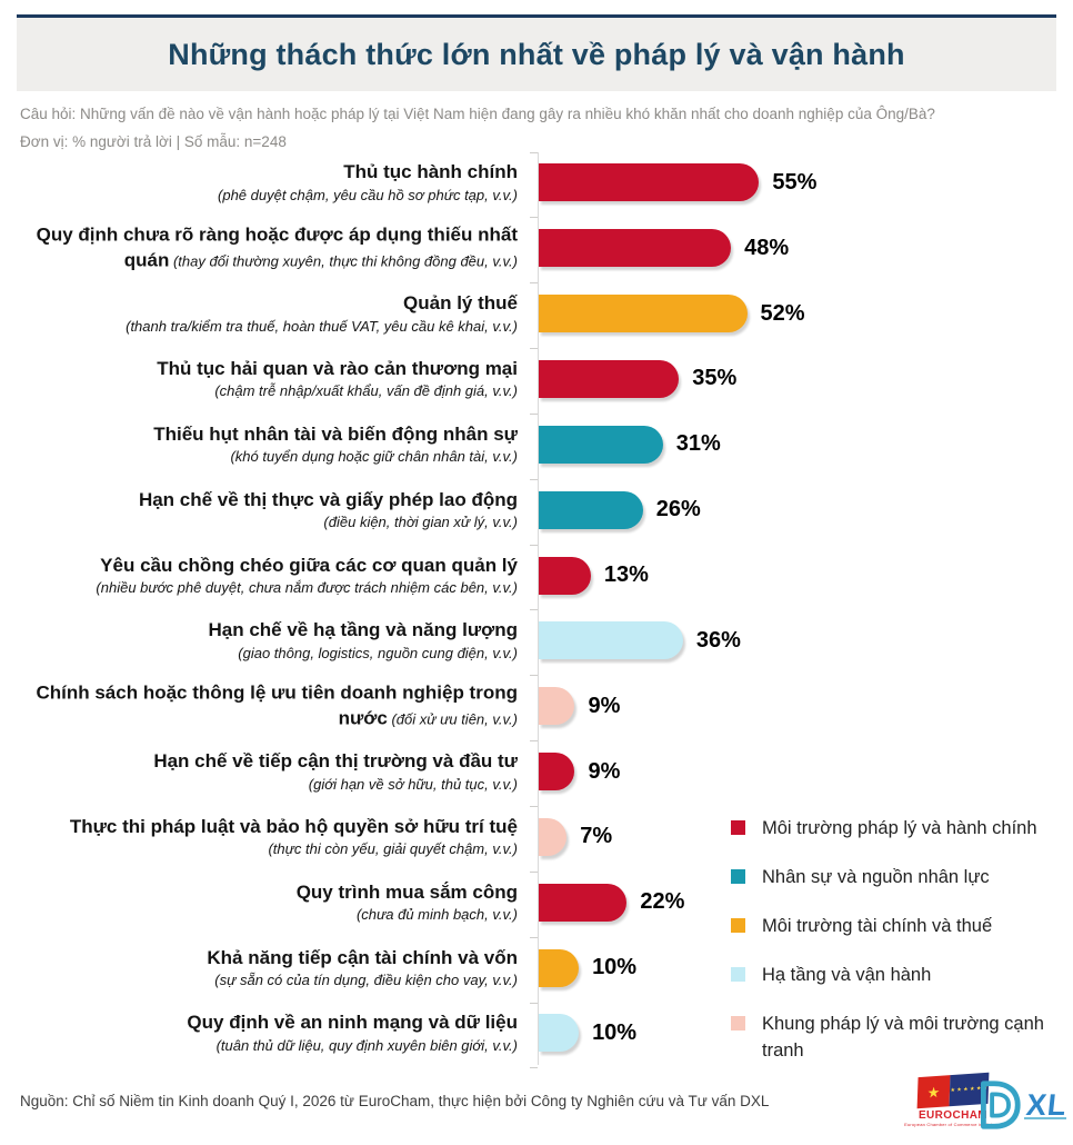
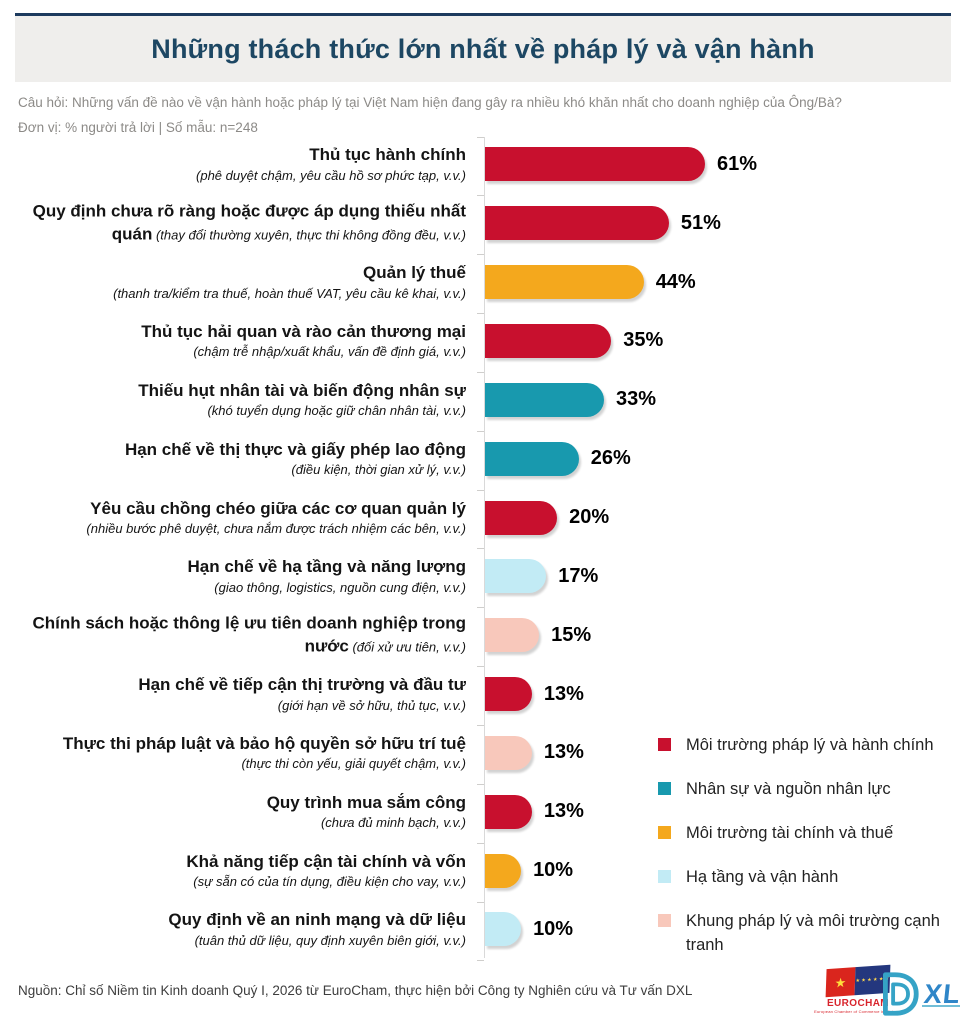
Thủ tục hành chính: 55% -> 61%
Quy định chưa rõ ràng hoặc được áp dụng thiếu nhất quán: 48% -> 51%
Quản lý thuế: 52% -> 44%
Thiếu hụt nhân tài và biến động nhân sự: 31% -> 33%
Yêu cầu chồng chéo giữa các cơ quan quản lý: 13% -> 20%
Hạn chế về hạ tầng và năng lượng: 36% -> 17%
Chính sách hoặc thông lệ ưu tiên doanh nghiệp trong nước: 9% -> 15%
Hạn chế về tiếp cận thị trường và đầu tư: 9% -> 13%
Thực thi pháp luật và bảo hộ quyền sở hữu trí tuệ: 7% -> 13%
Quy trình mua sắm công: 22% -> 13%
